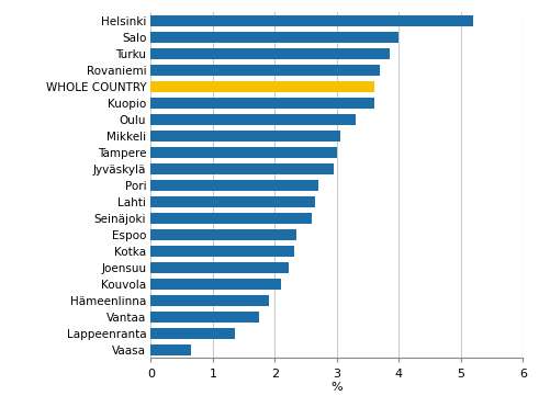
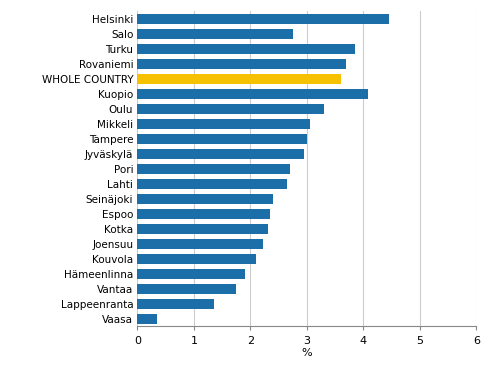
Helsinki: 5.20 -> 4.46
Salo: 4.00 -> 2.76
Kuopio: 3.60 -> 4.08
Seinäjoki: 2.60 -> 2.40
Vaasa: 0.65 -> 0.34
